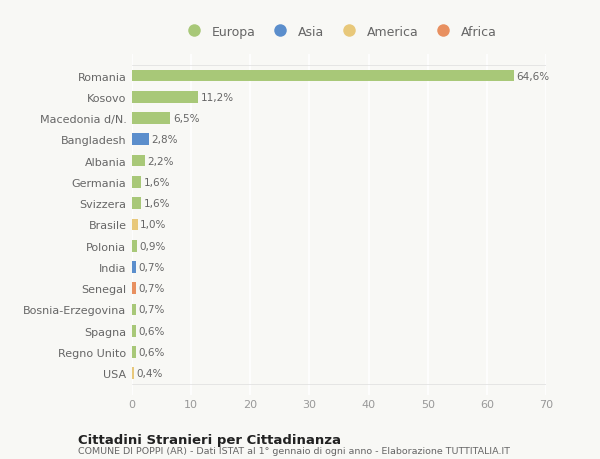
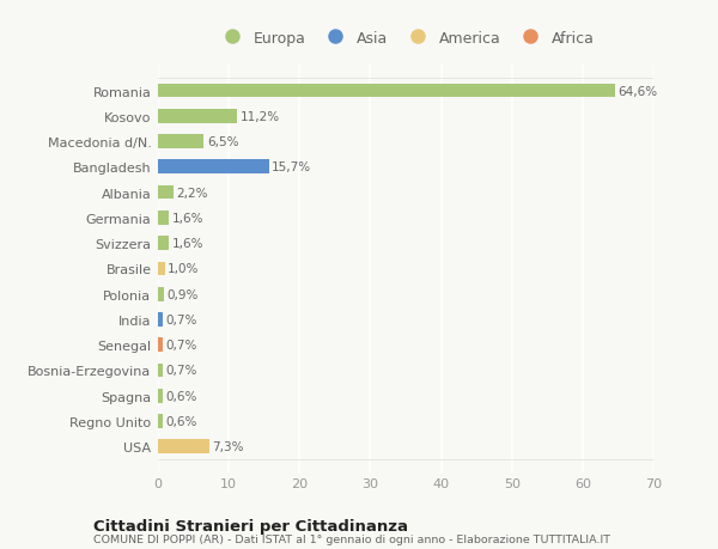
Bangladesh: 2,8% -> 15,7%
USA: 0,4% -> 7,3%
